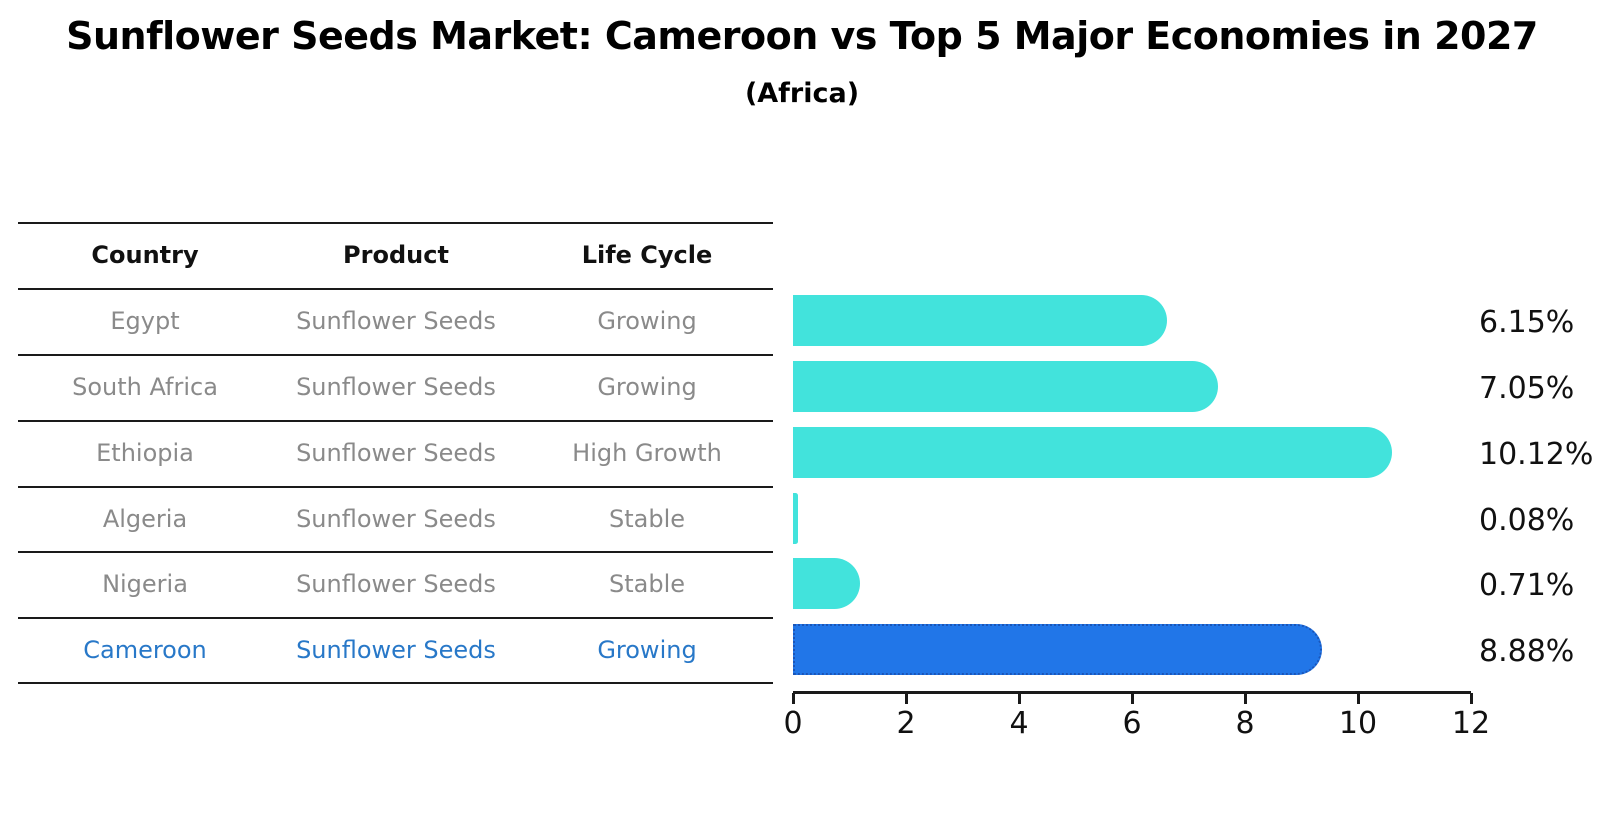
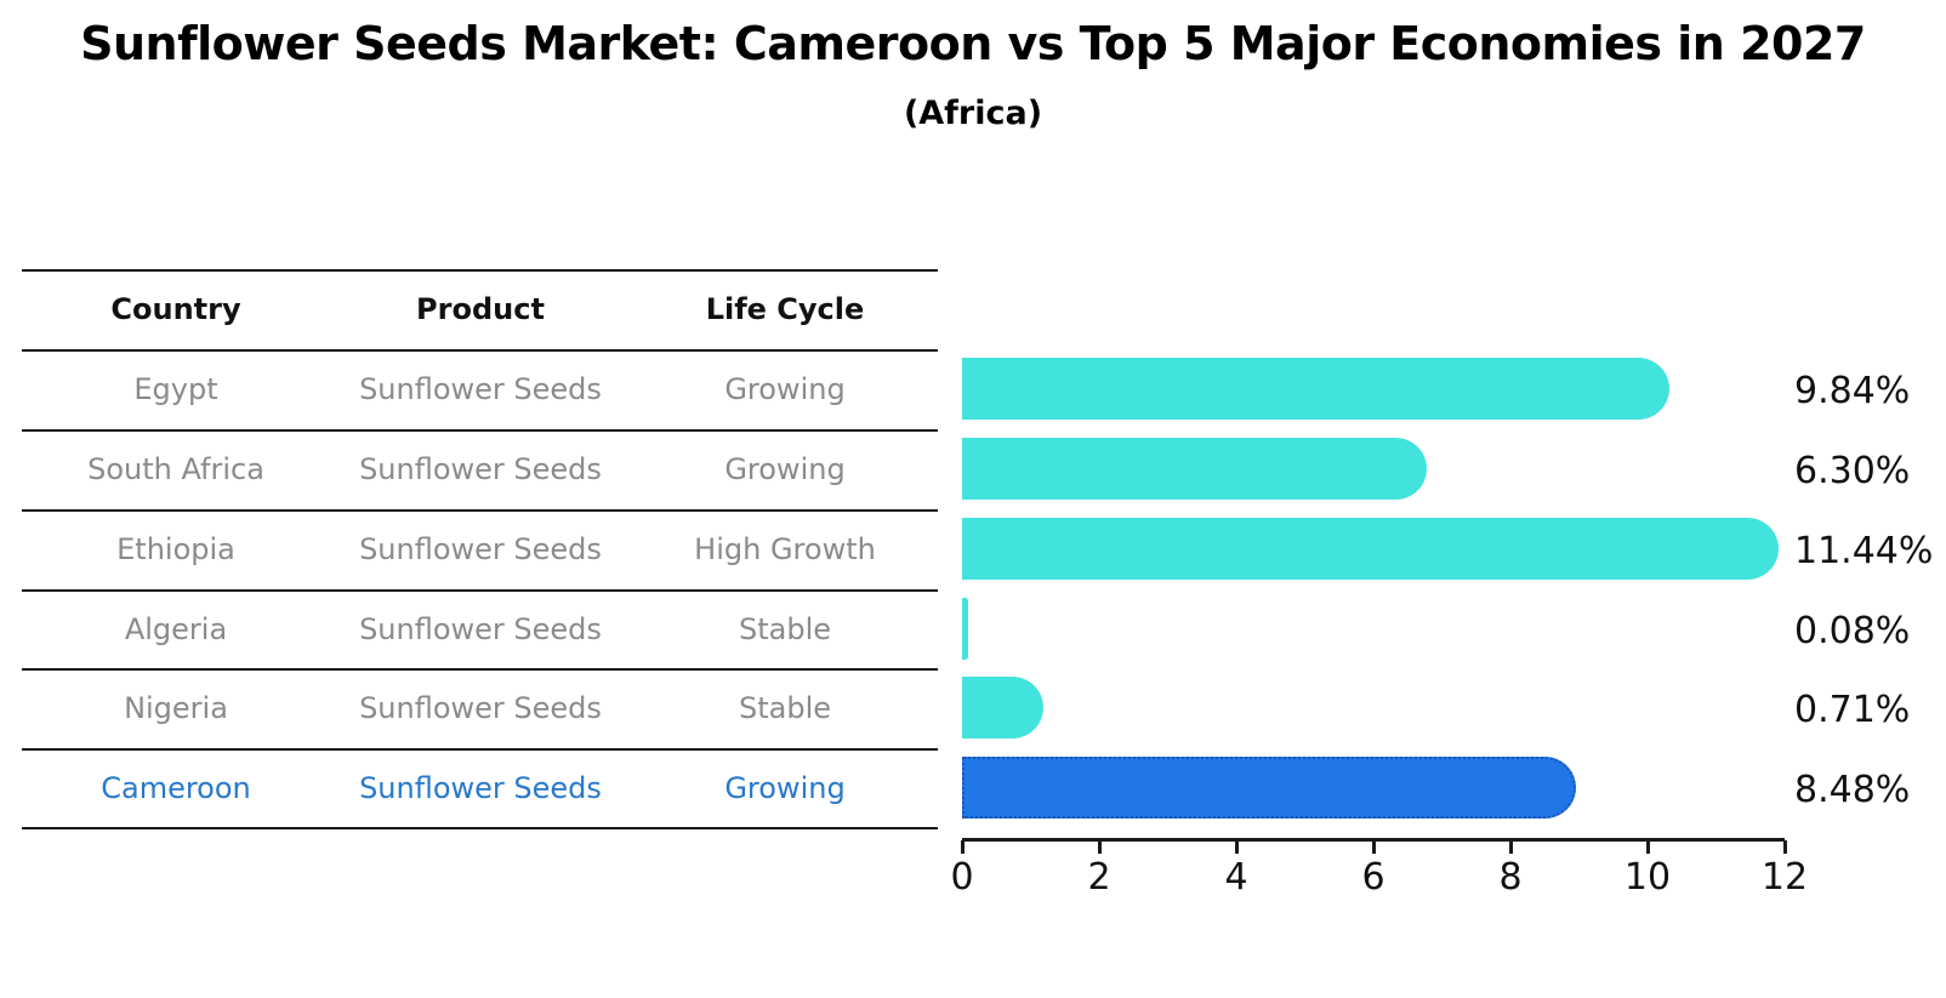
Egypt: 6.15% -> 9.84%
South Africa: 7.05% -> 6.30%
Ethiopia: 10.12% -> 11.44%
Cameroon: 8.88% -> 8.48%
